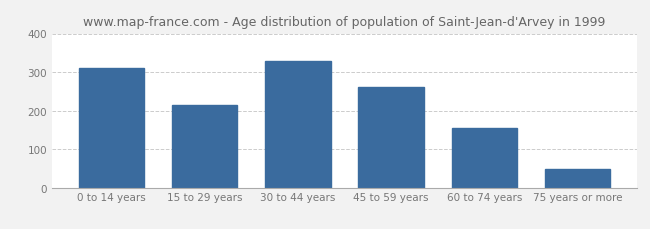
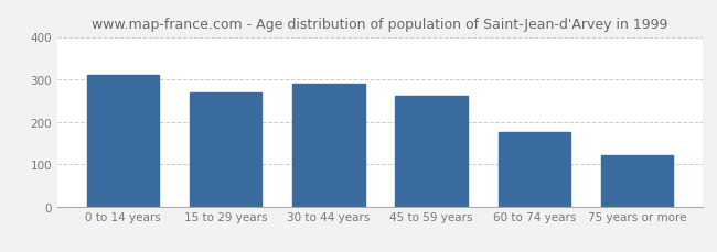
15 to 29 years: 215 -> 270
30 to 44 years: 328 -> 290
60 to 74 years: 155 -> 175
75 years or more: 49 -> 120
